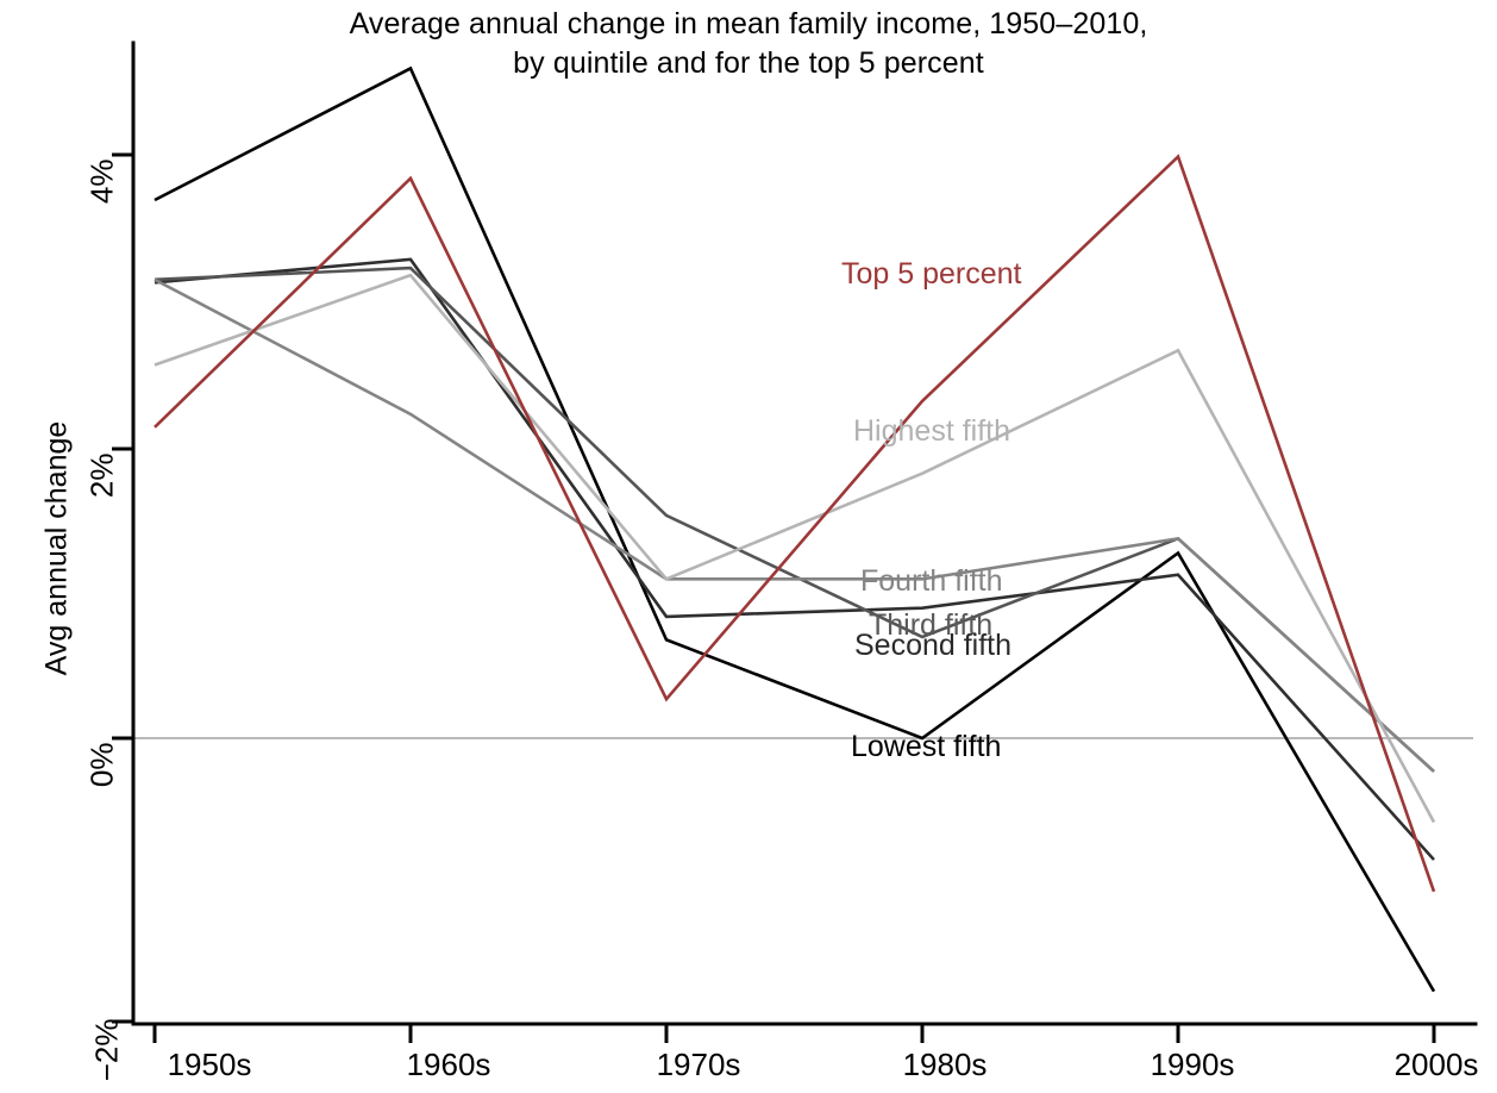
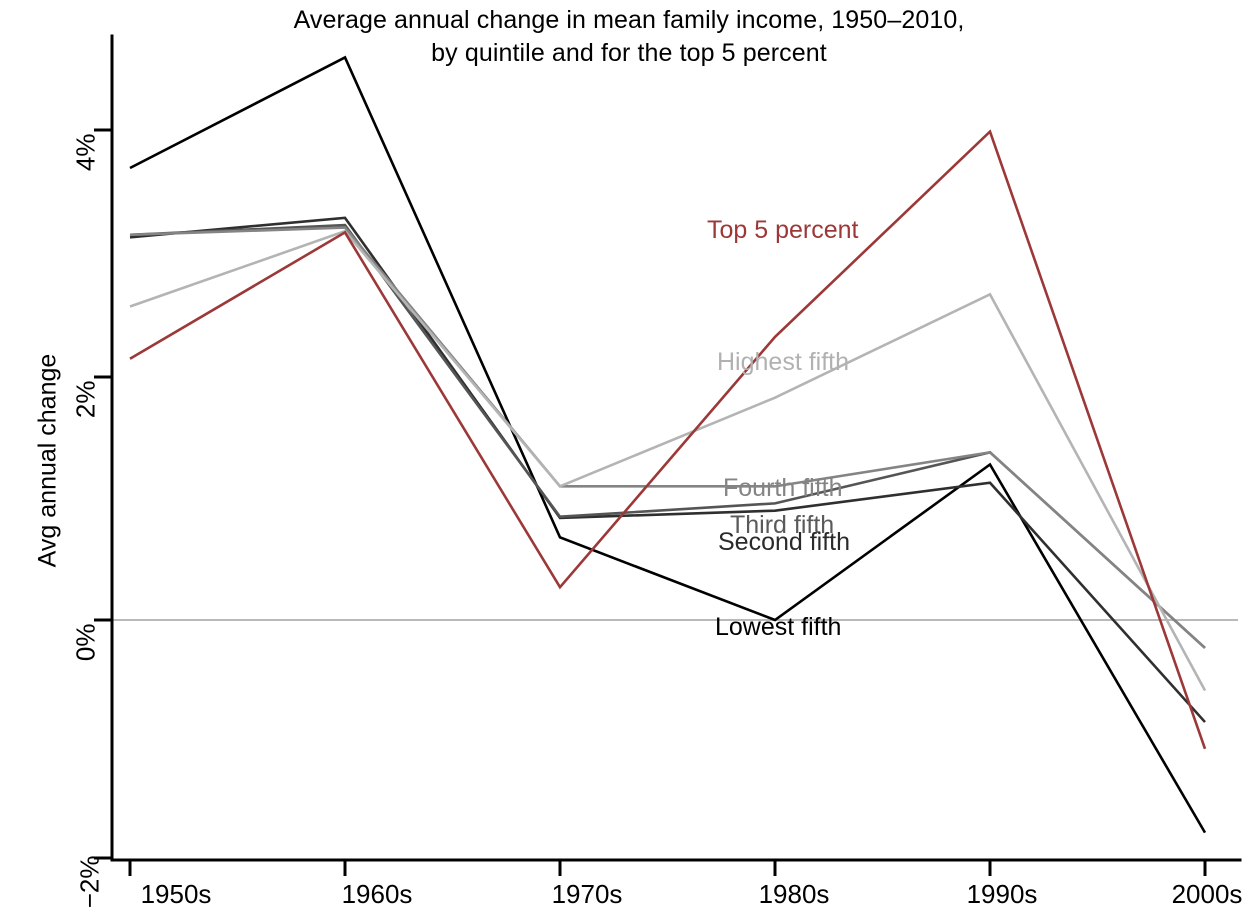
Fourth fifth/1960s: 2.24% -> 3.23%
Top 5 percent/1960s: 3.87% -> 3.19%
Third fifth/1970s: 1.54% -> 0.85%
Third fifth/1980s: 0.70% -> 0.96%
